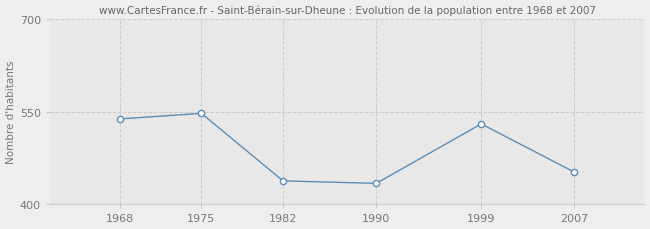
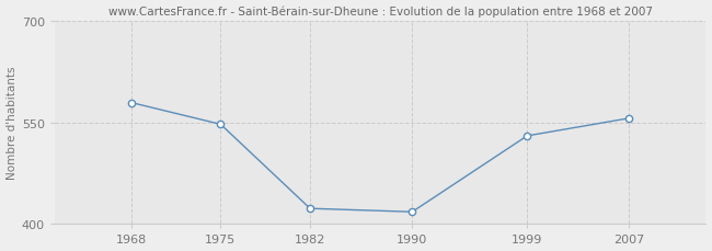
1968: 538 -> 579
1982: 438 -> 423
1990: 434 -> 418
2007: 452 -> 556
